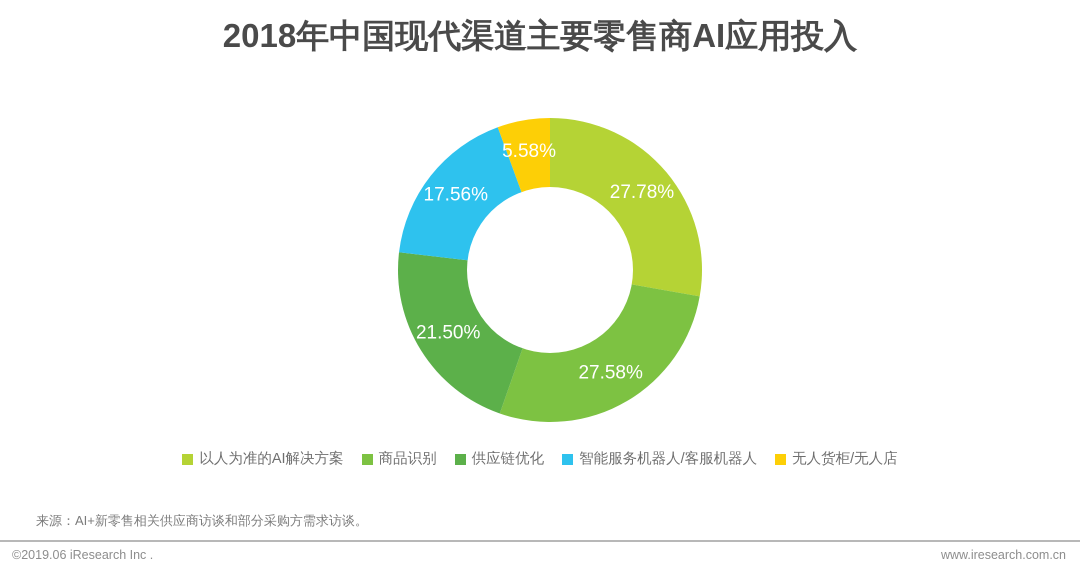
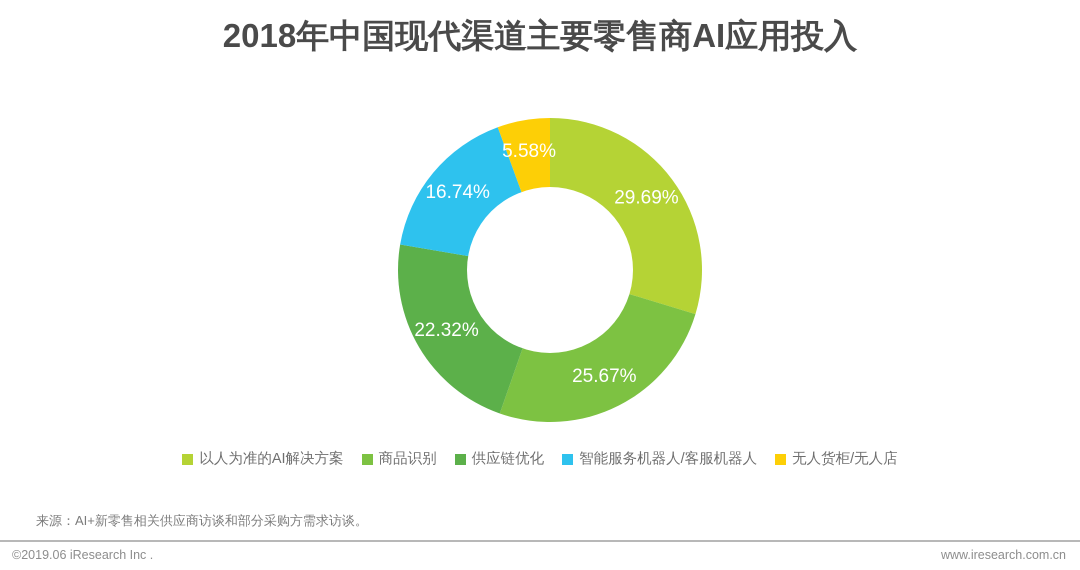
以人为准的AI解决方案: 27.78% -> 29.69%
商品识别: 27.58% -> 25.67%
供应链优化: 21.50% -> 22.32%
智能服务机器人/客服机器人: 17.56% -> 16.74%
